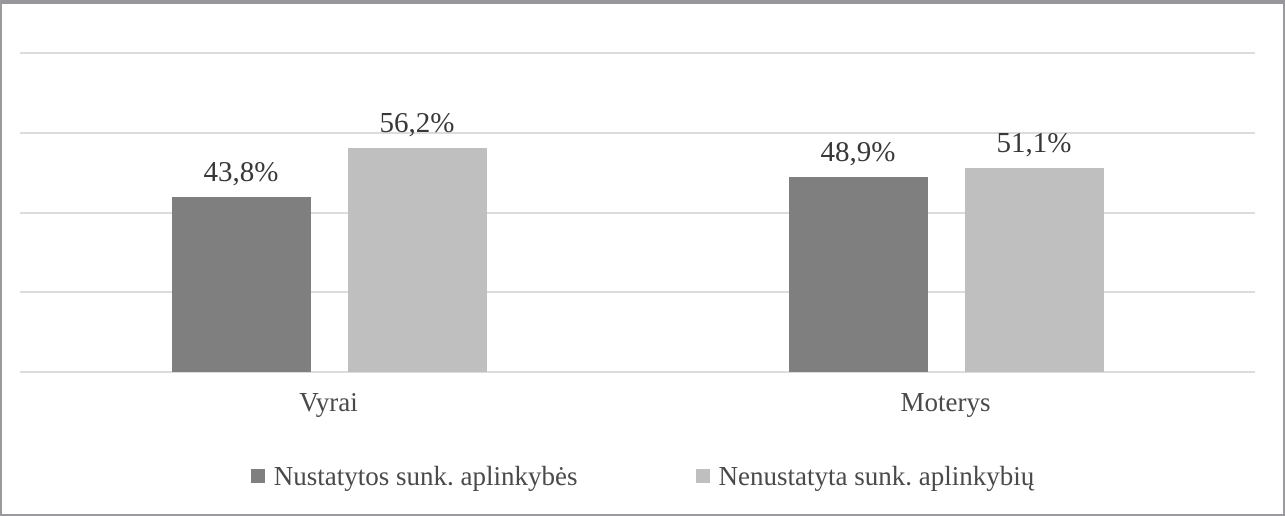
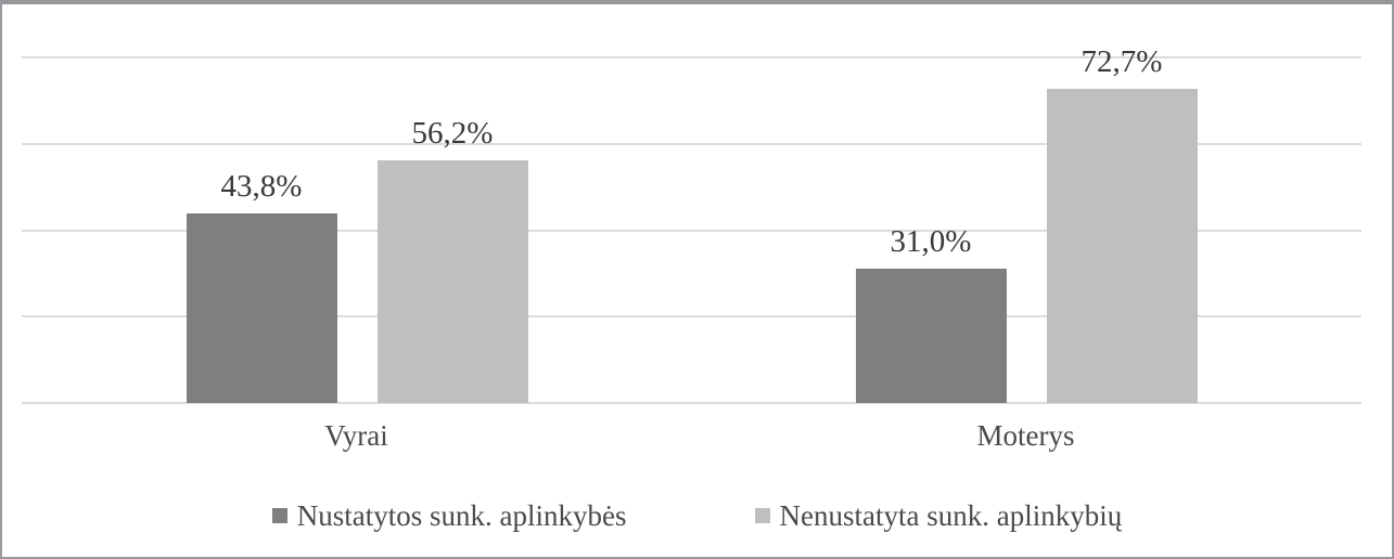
Nustatytos sunk. aplinkybės/Moterys: 48,9% -> 31,0%
Nenustatyta sunk. aplinkybių/Moterys: 51,1% -> 72,7%
